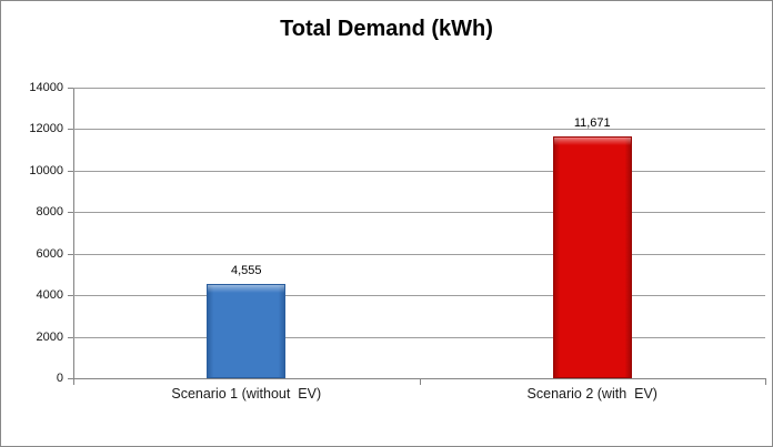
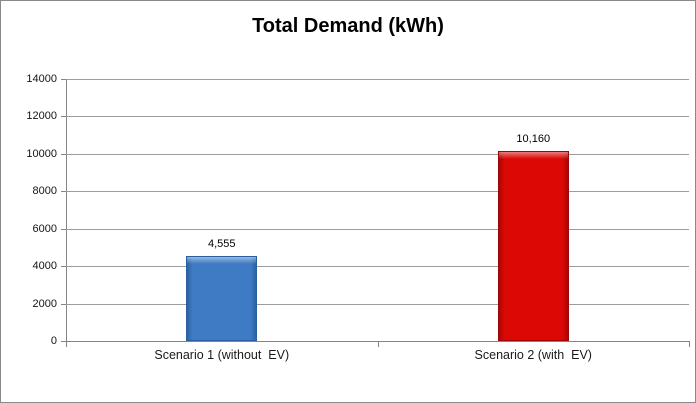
Scenario 2 (with EV): 11,671 -> 10,160
